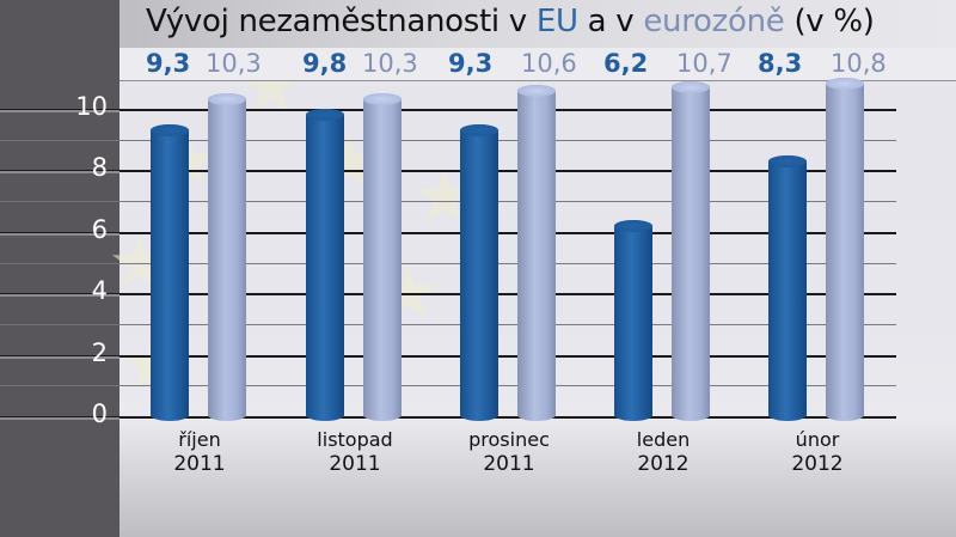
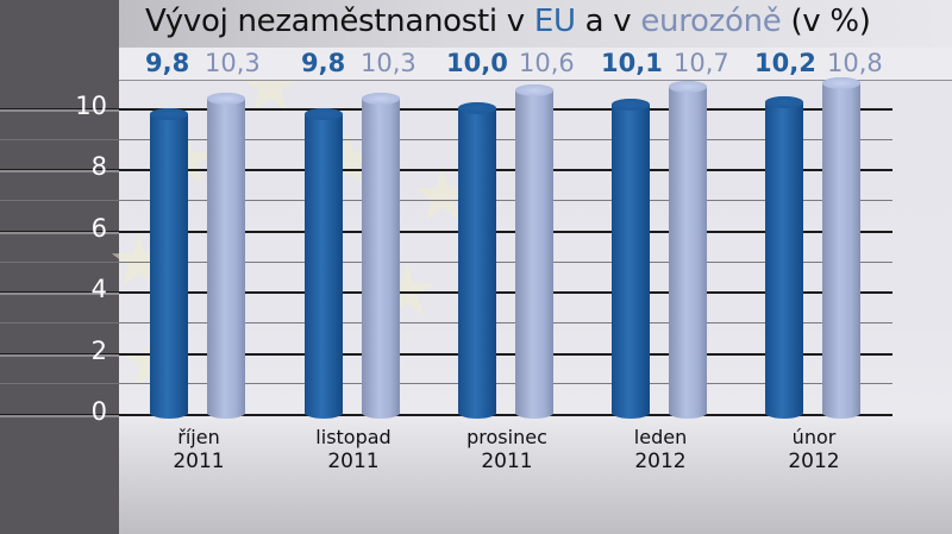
EU/říjen 2011: 9,3 -> 9,8
EU/prosinec 2011: 9,3 -> 10,0
EU/leden 2012: 6,2 -> 10,1
EU/únor 2012: 8,3 -> 10,2
